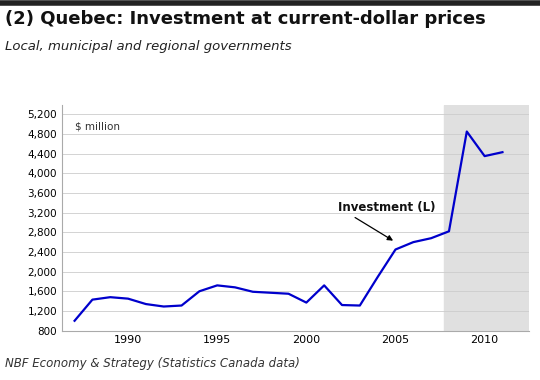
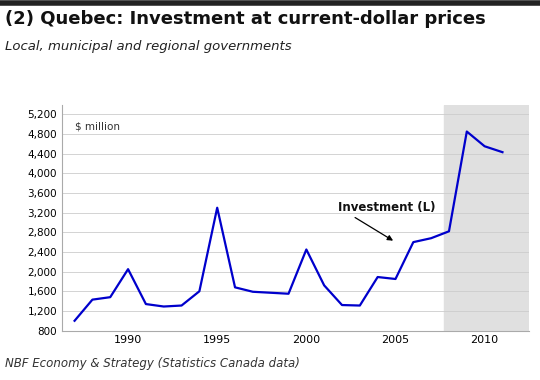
1990: 1,450 -> 2,050
1995: 1,720 -> 3,300
2000: 1,370 -> 2,450
2005: 2,450 -> 1,850
2010: 4,350 -> 4,550
